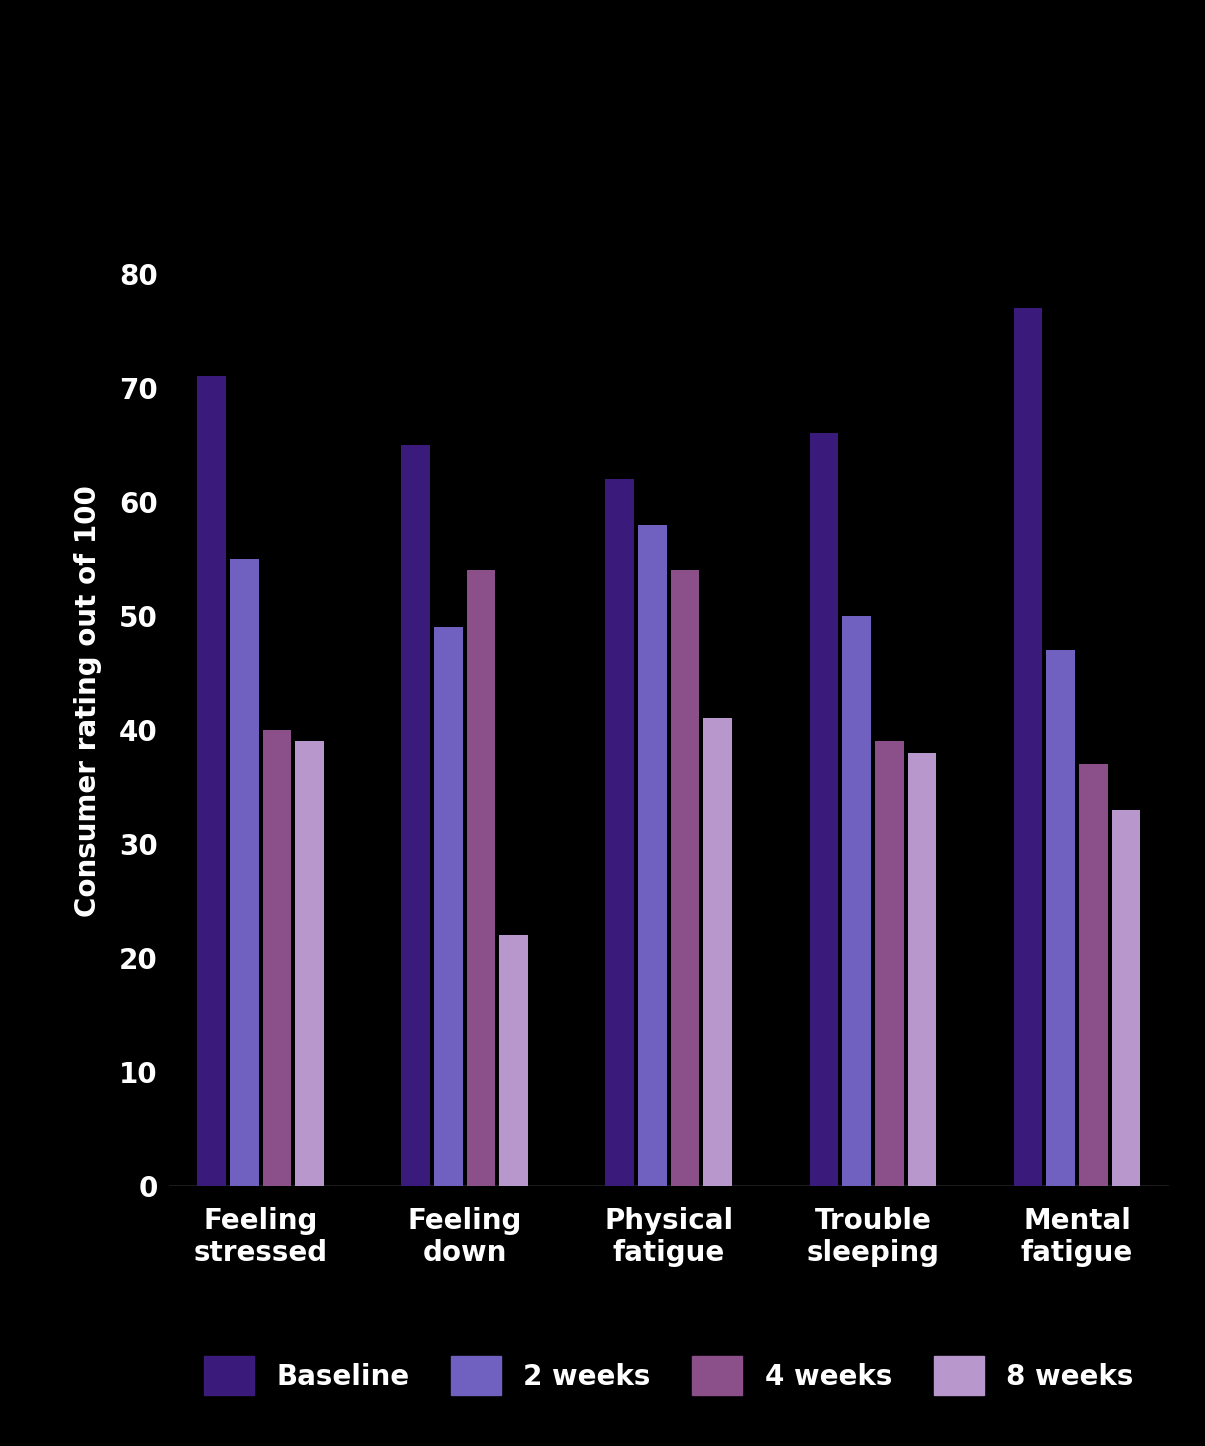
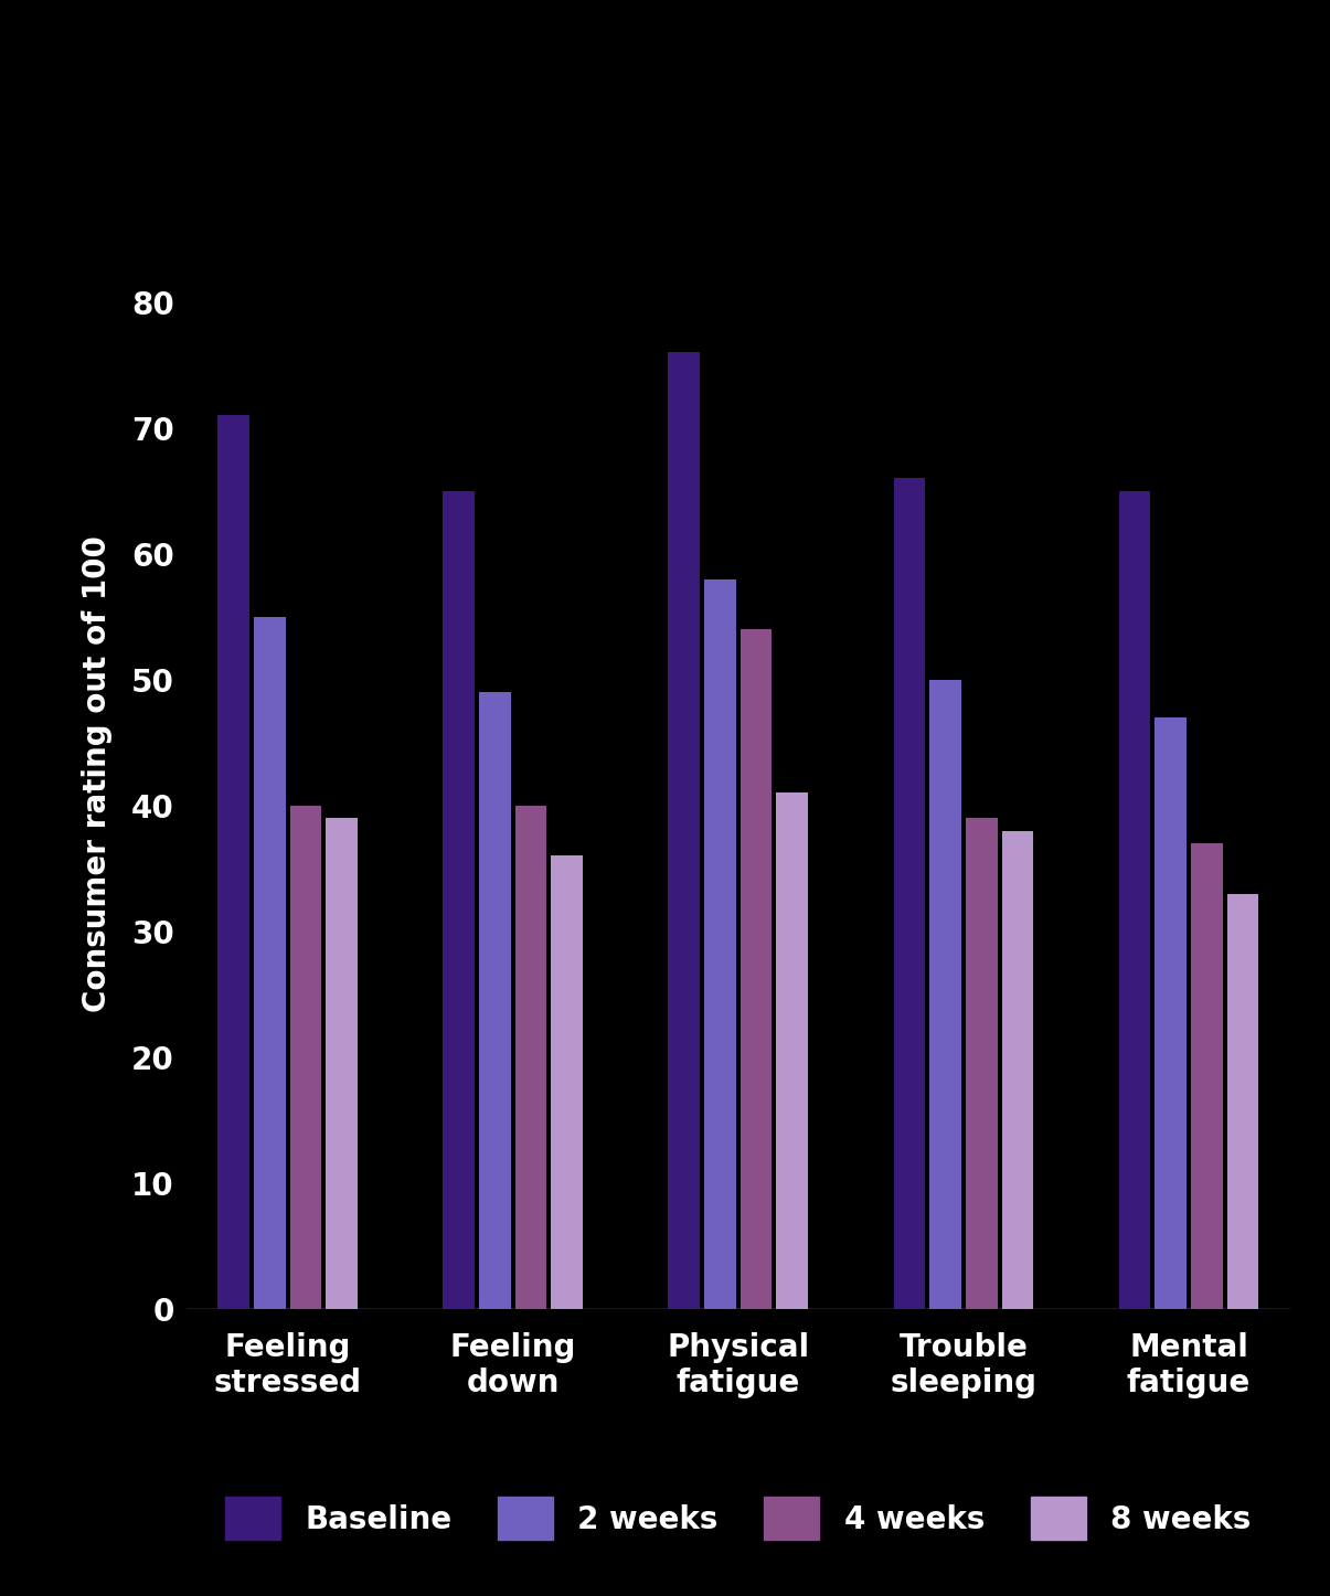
4 weeks/Feeling down: 54 -> 40
8 weeks/Feeling down: 22 -> 36
Baseline/Physical fatigue: 62 -> 76
Baseline/Mental fatigue: 77 -> 65
